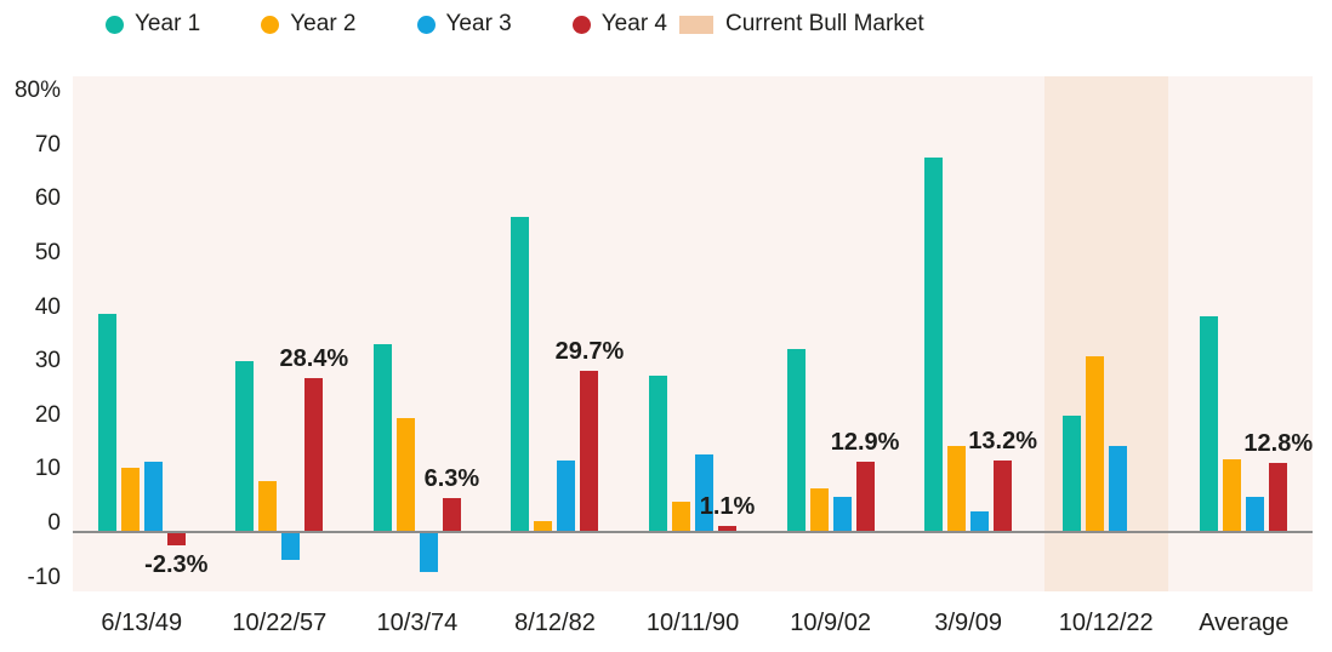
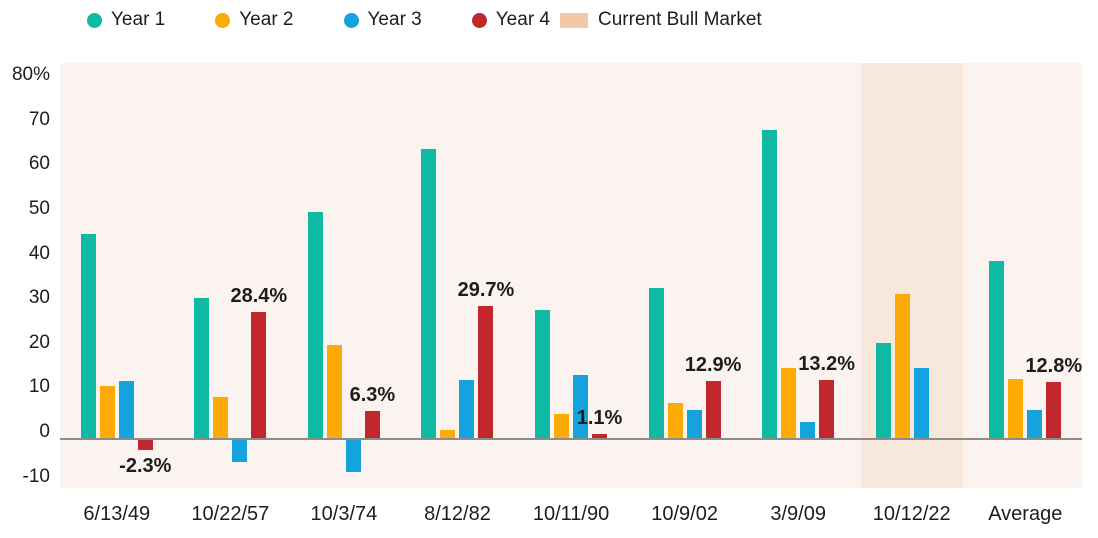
Year 1/6/13/49: 40% -> 46%
Year 1/10/3/74: 35% -> 51%
Year 1/8/12/82: 58% -> 65%
